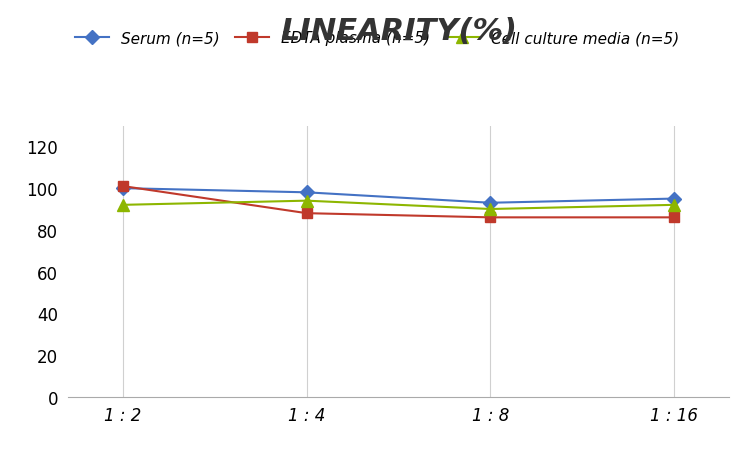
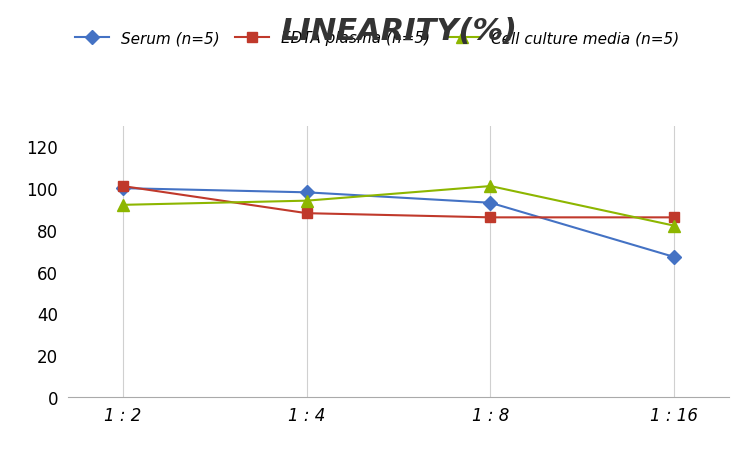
Cell culture media (n=5)/1 : 8: 90 -> 101
Serum (n=5)/1 : 16: 95 -> 67
Cell culture media (n=5)/1 : 16: 92 -> 82
